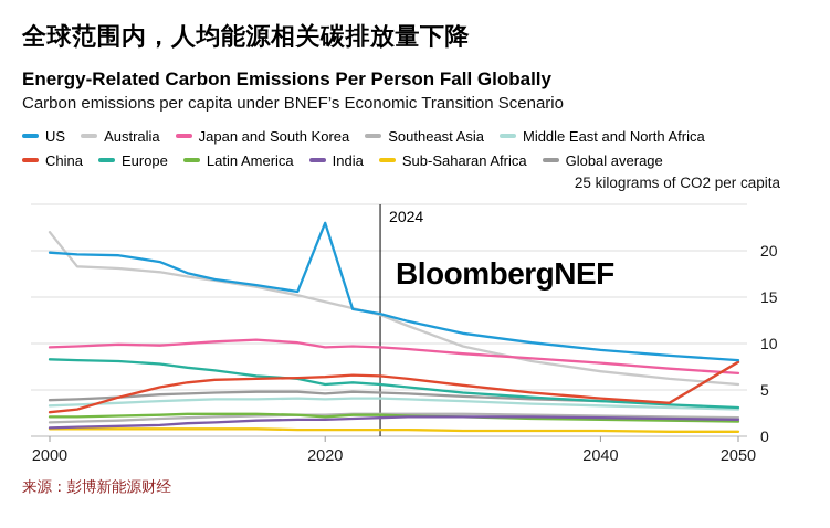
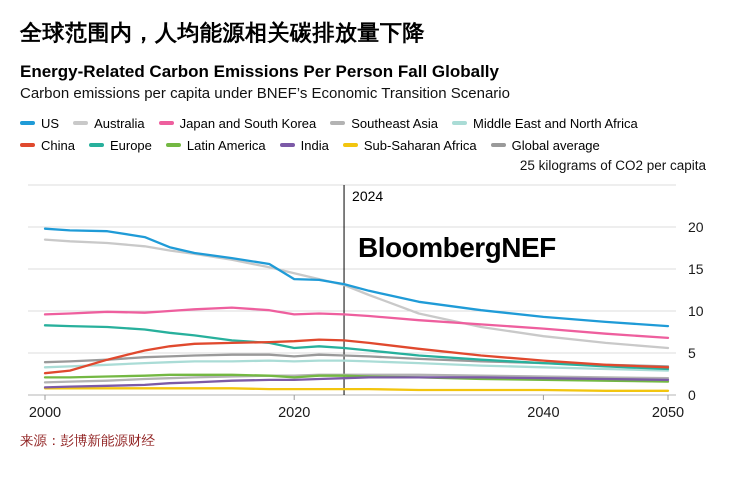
Australia/2000: 22 -> 18
US/2020: 23 -> 14
China/2050: 8 -> 3
Global average/2050: 8 -> 3
